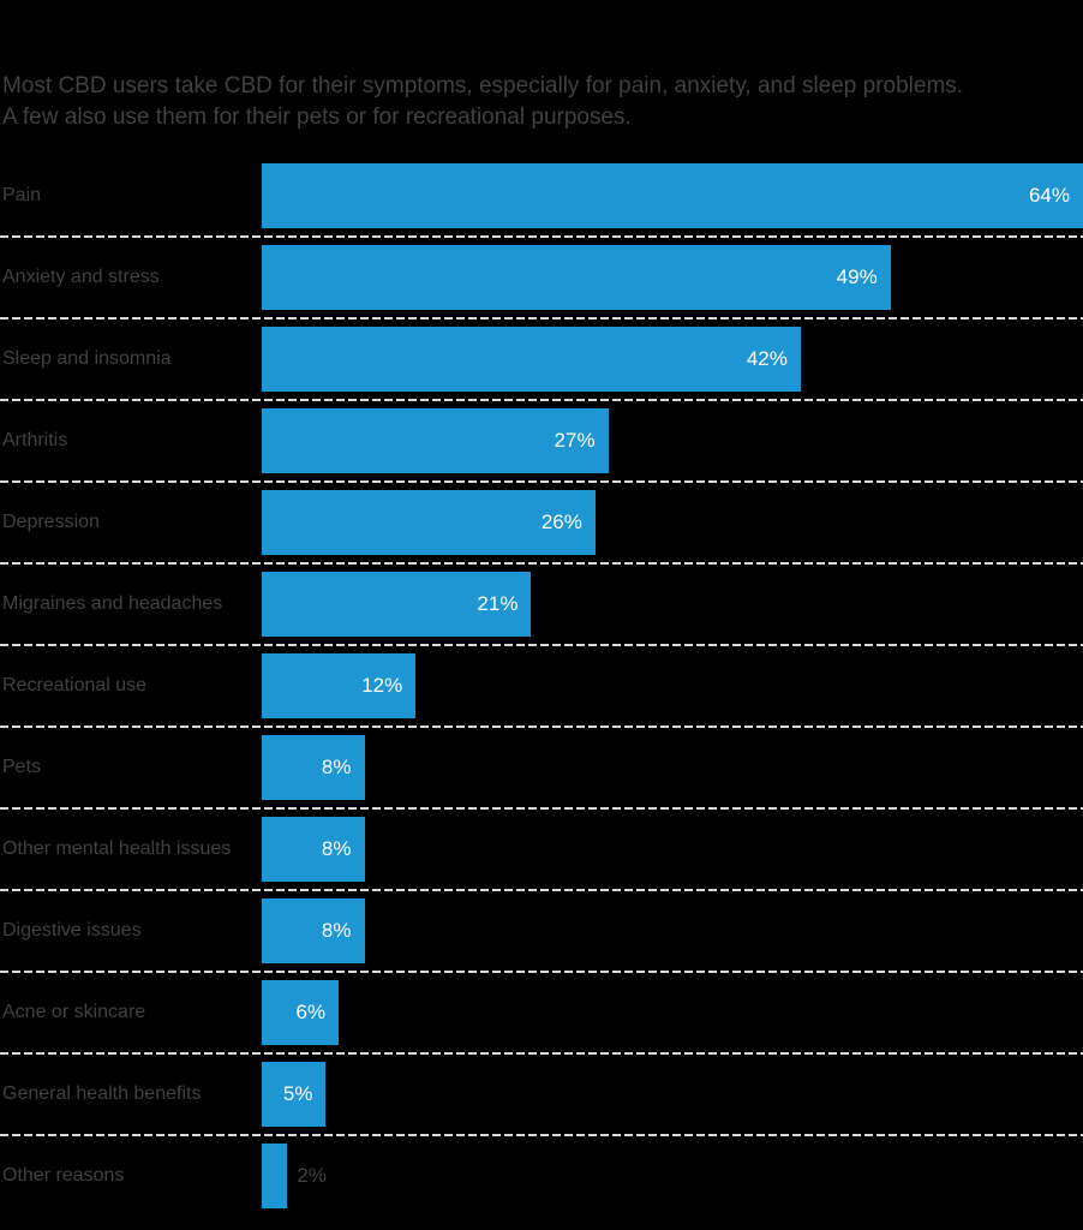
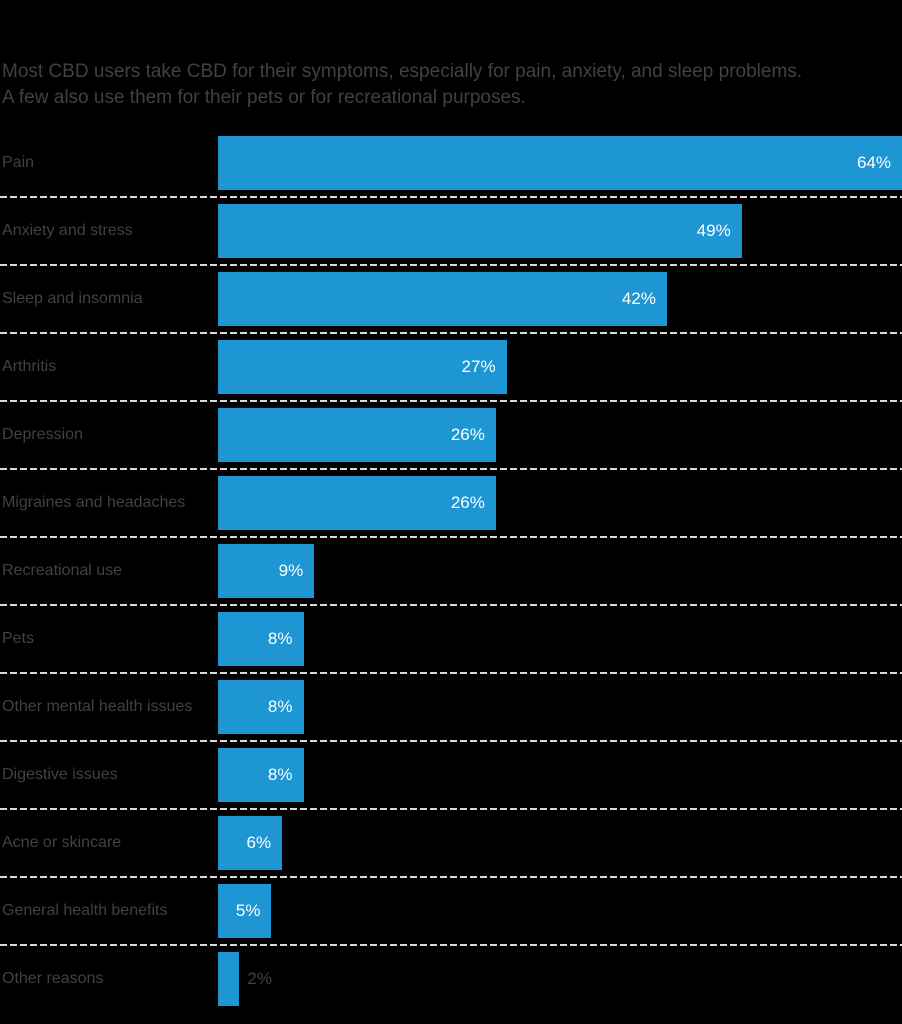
Migraines and headaches: 21% -> 26%
Recreational use: 12% -> 9%
